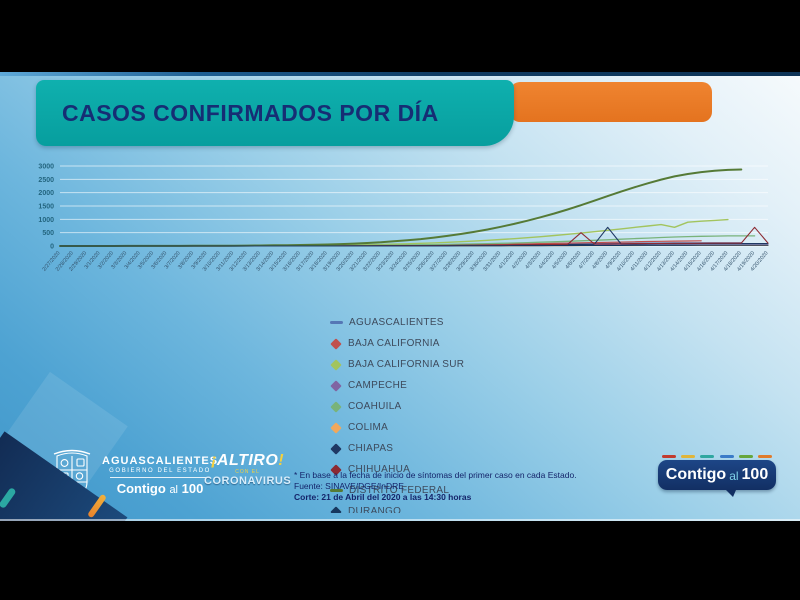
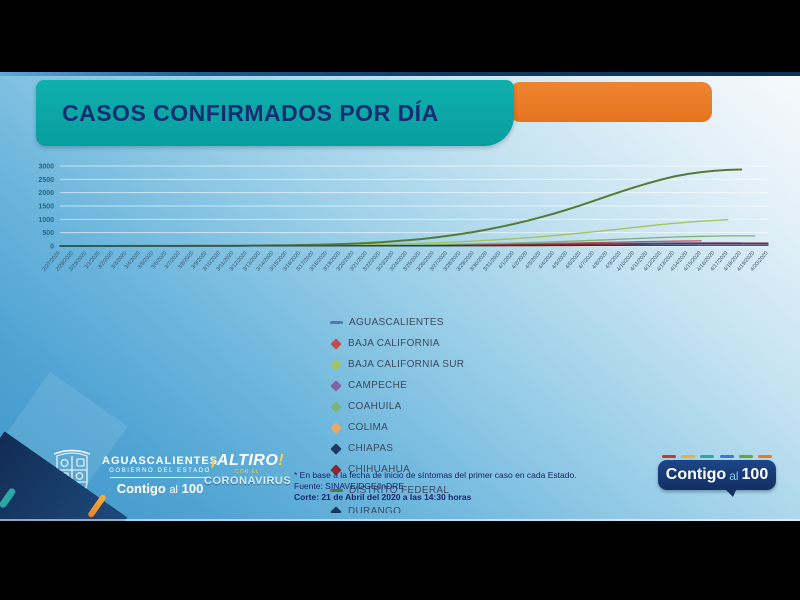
CHIHUAHUA/4/6/2020: 500 -> 100
CHIAPAS/4/8/2020: 700 -> 100
BAJA CALIFORNIA SUR/4/13/2020: 700 -> 800
CHIHUAHUA/4/19/2020: 700 -> 100
